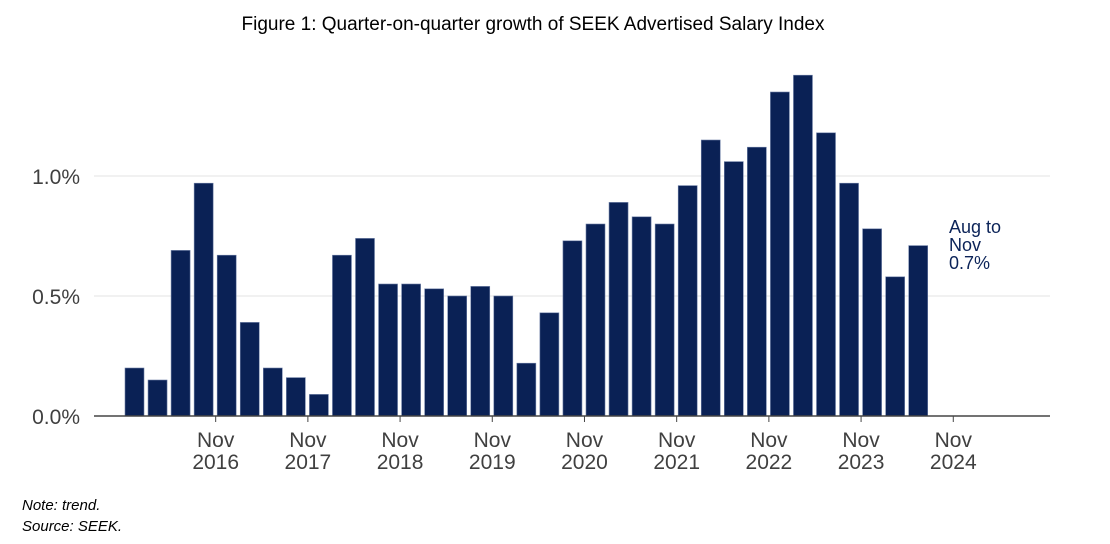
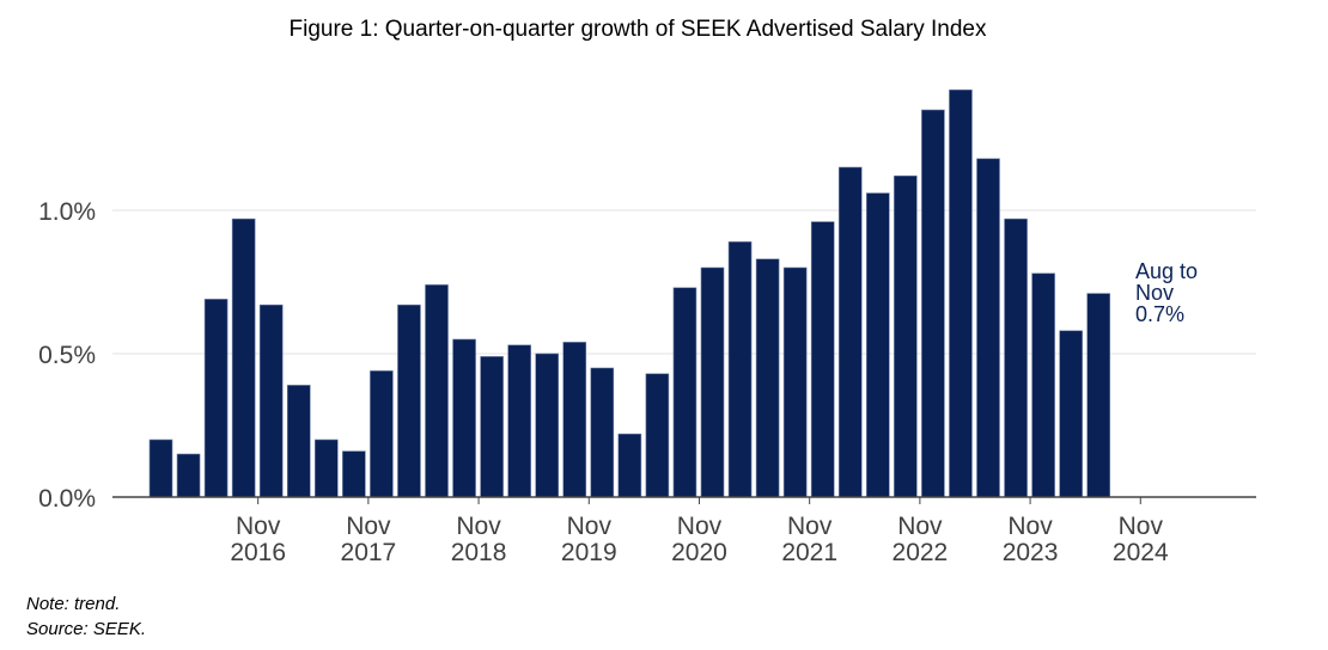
Nov 2017: 0.09% -> 0.44%
Nov 2018: 0.55% -> 0.49%
Nov 2019: 0.50% -> 0.45%
